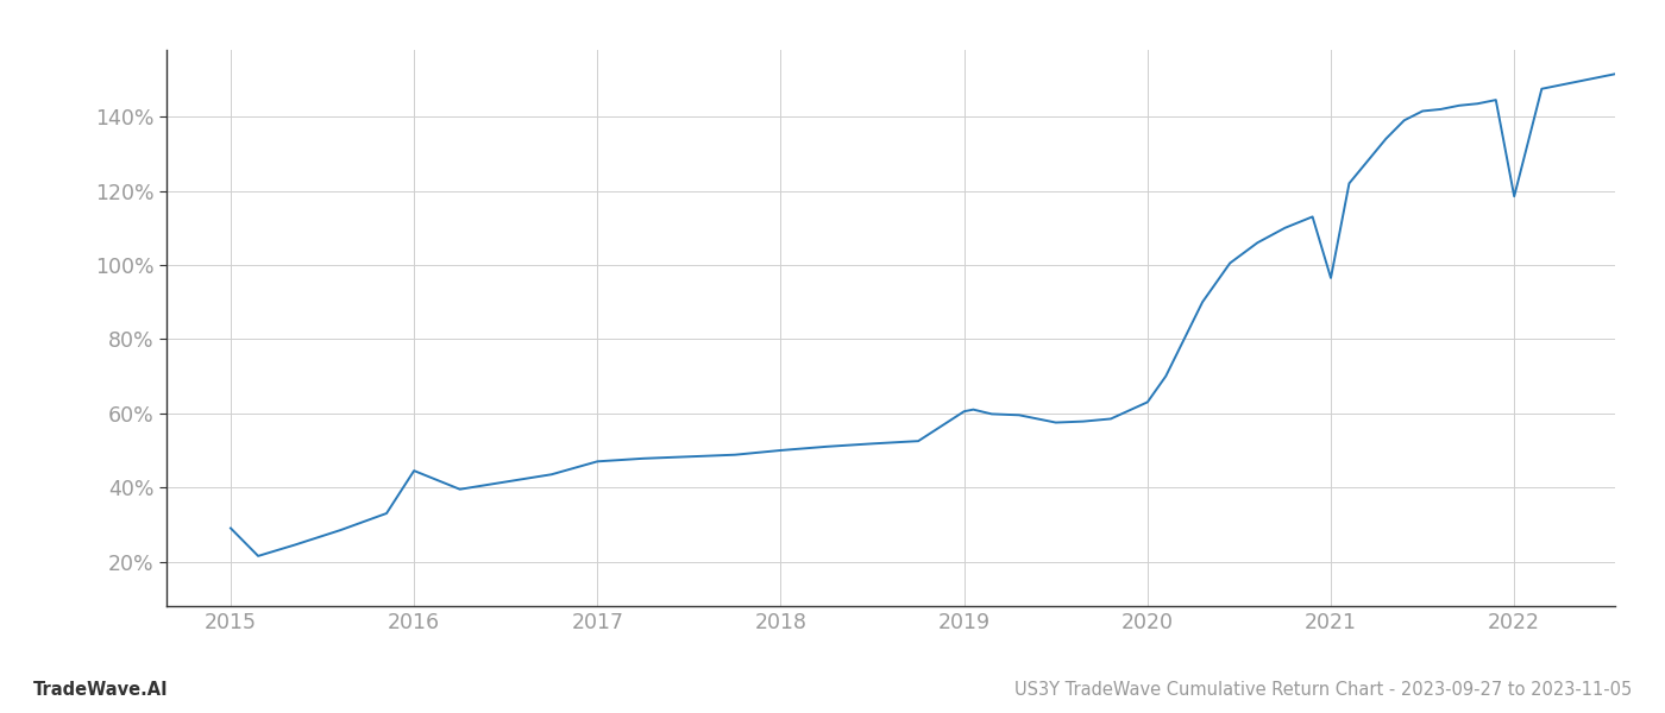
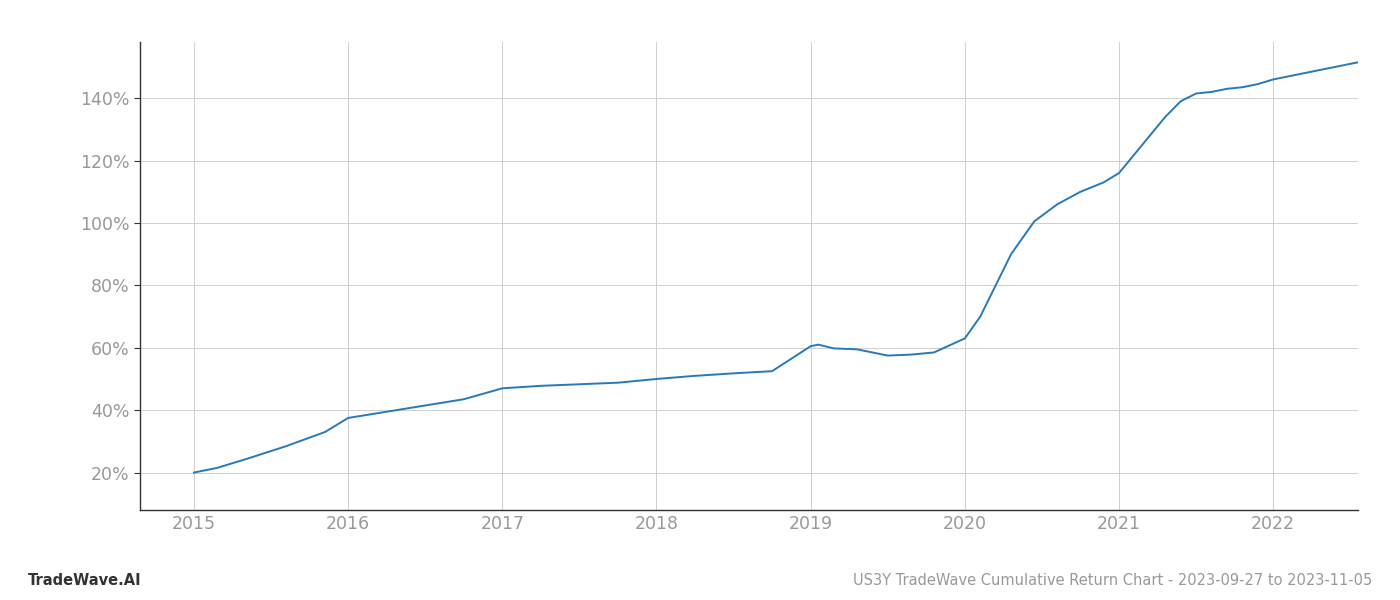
2015: 29.0% -> 20.0%
2016: 44.5% -> 37.5%
2021: 96.5% -> 116.0%
2022: 118.5% -> 146.0%
